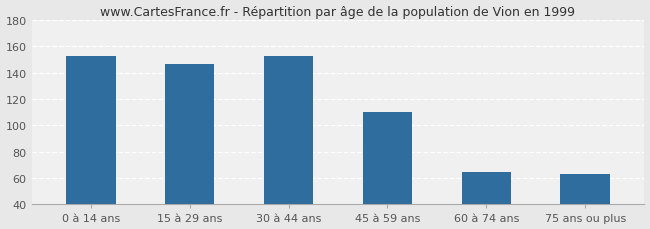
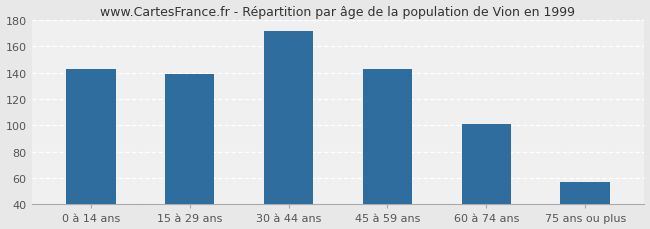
0 à 14 ans: 153 -> 143
15 à 29 ans: 147 -> 139
30 à 44 ans: 153 -> 172
45 à 59 ans: 110 -> 143
60 à 74 ans: 65 -> 101
75 ans ou plus: 63 -> 57
